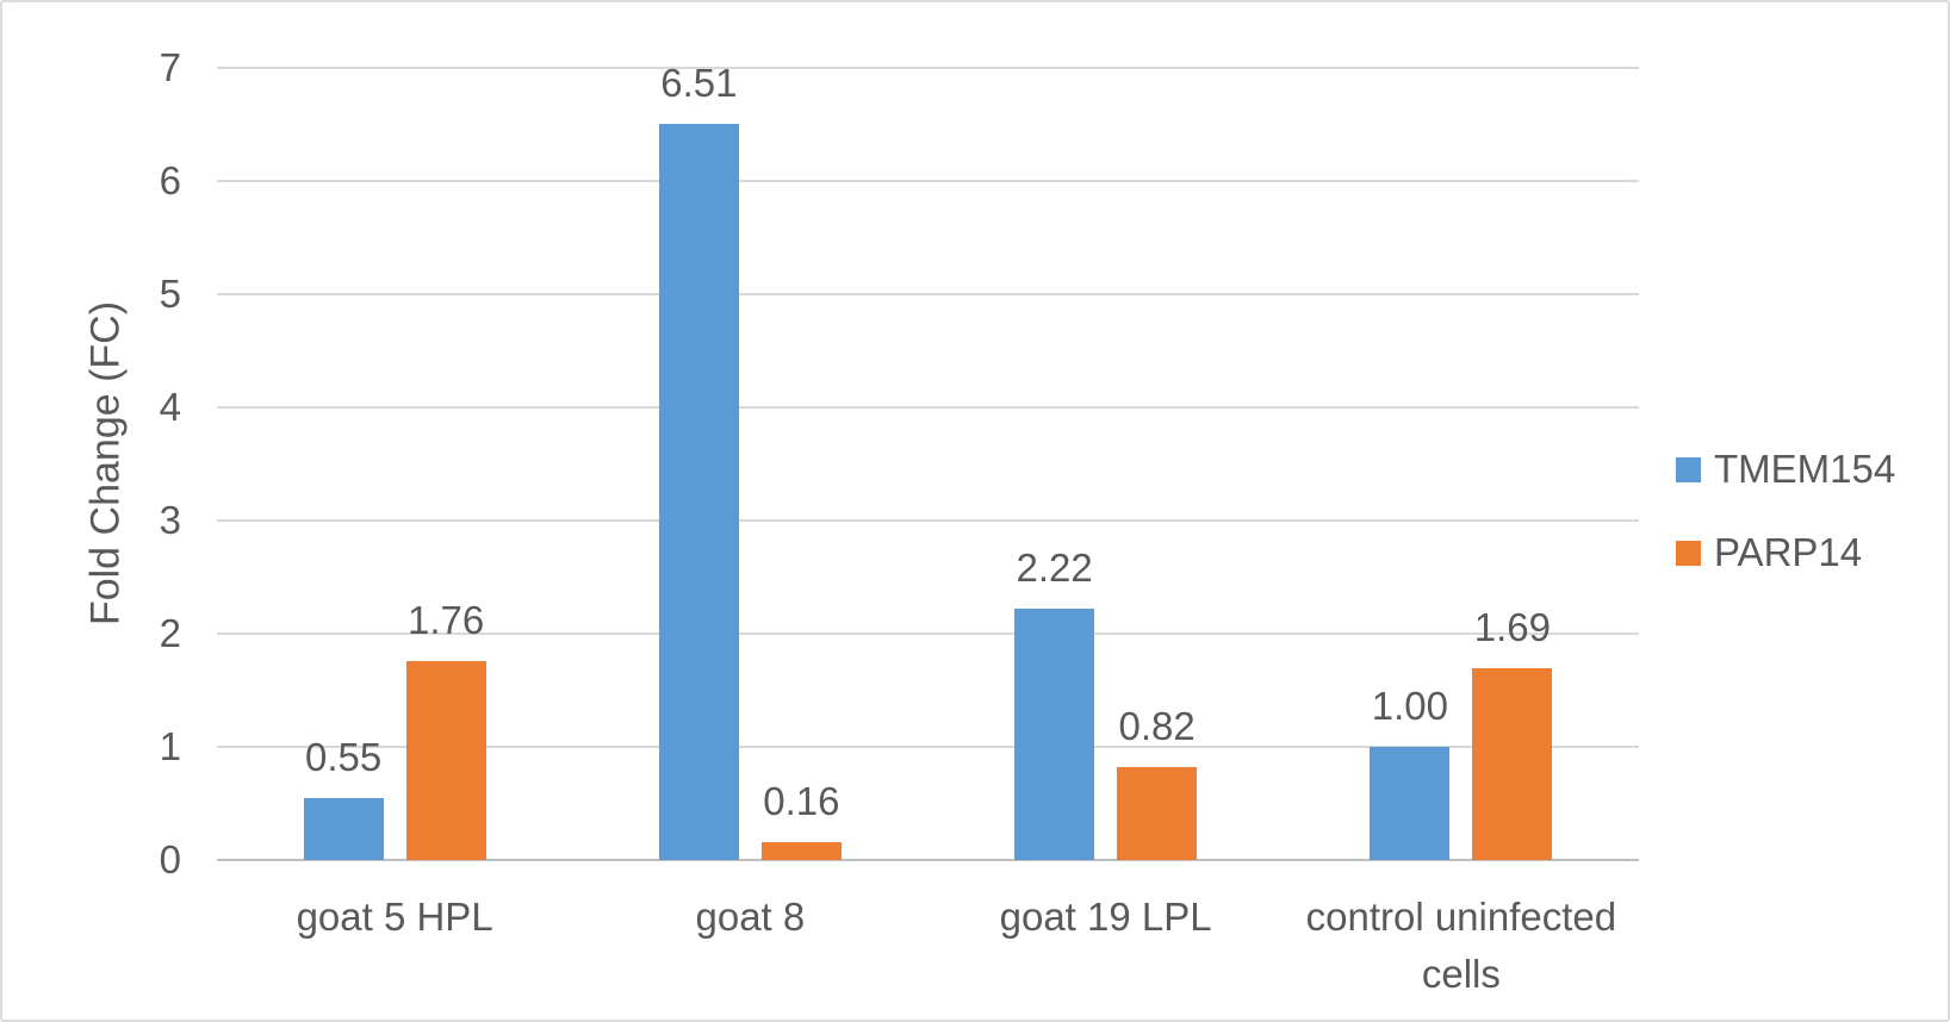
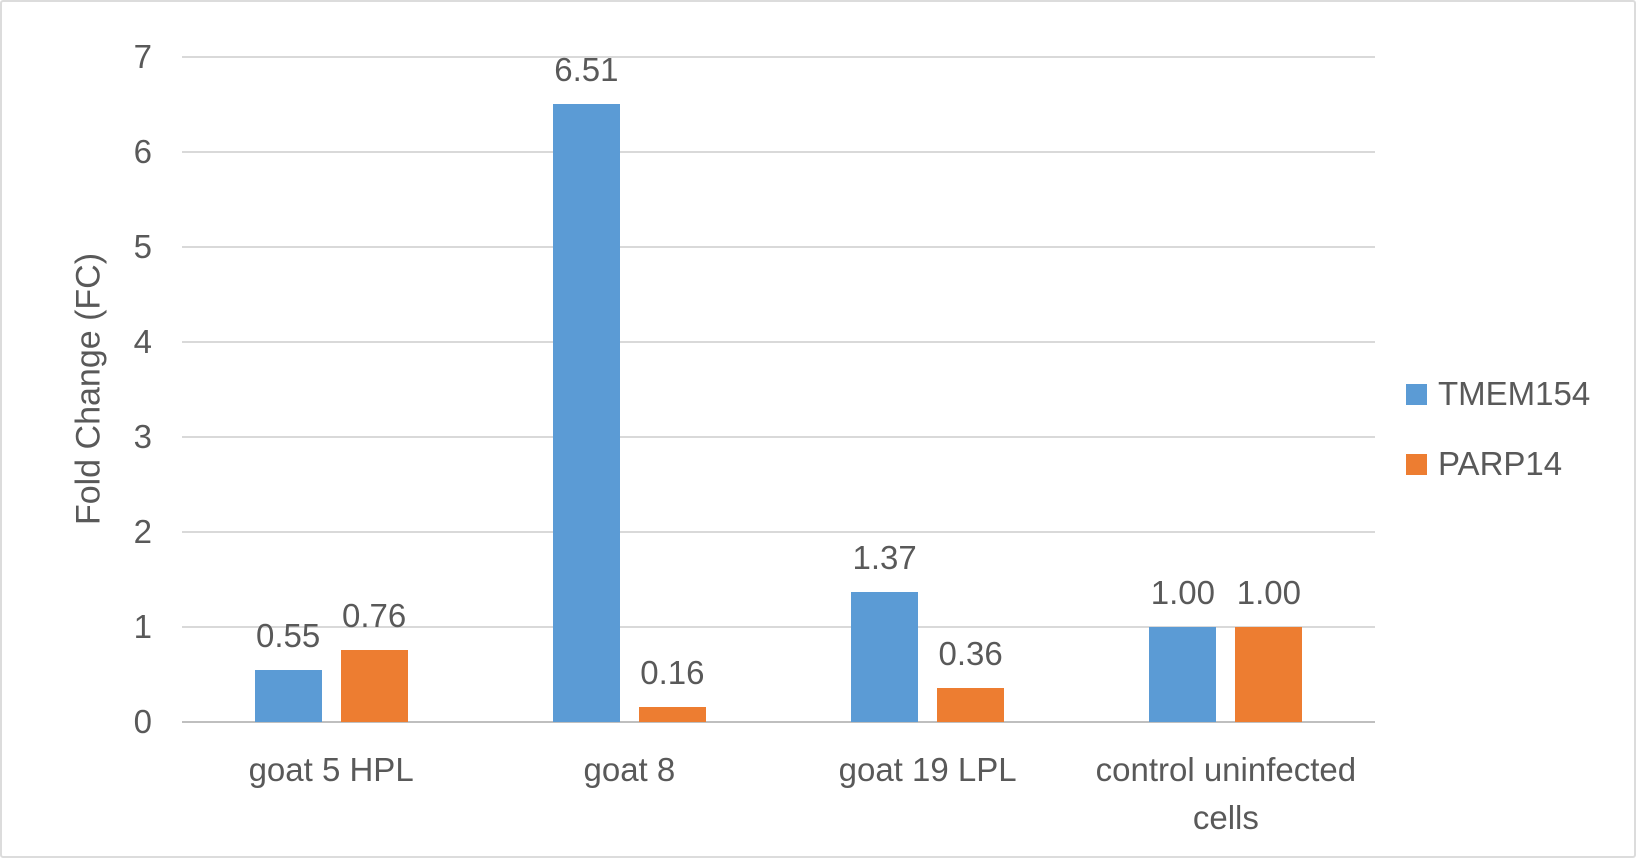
PARP14/goat 5 HPL: 1.76 -> 0.76
TMEM154/goat 19 LPL: 2.22 -> 1.37
PARP14/goat 19 LPL: 0.82 -> 0.36
PARP14/control uninfected cells: 1.69 -> 1.00
